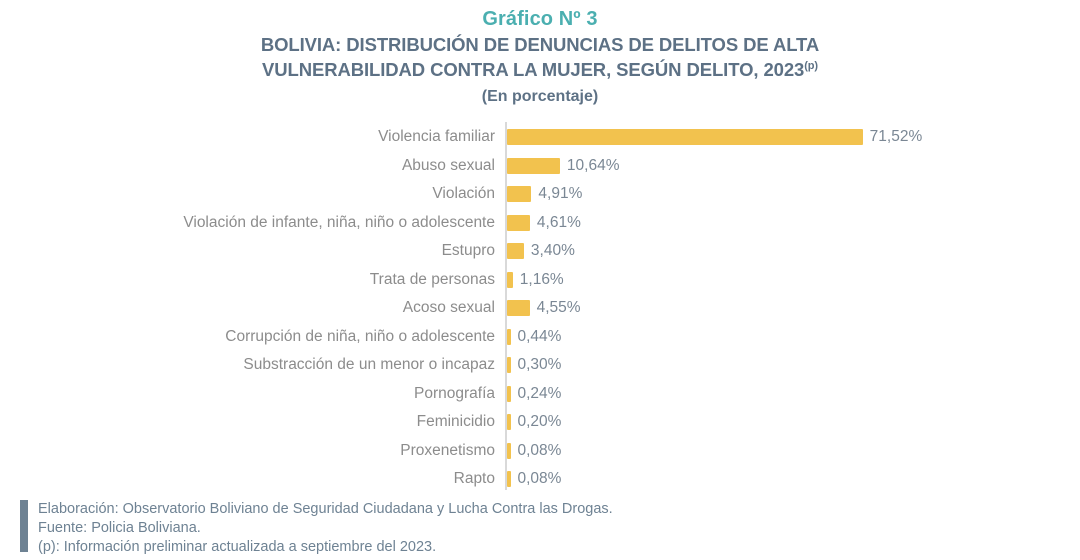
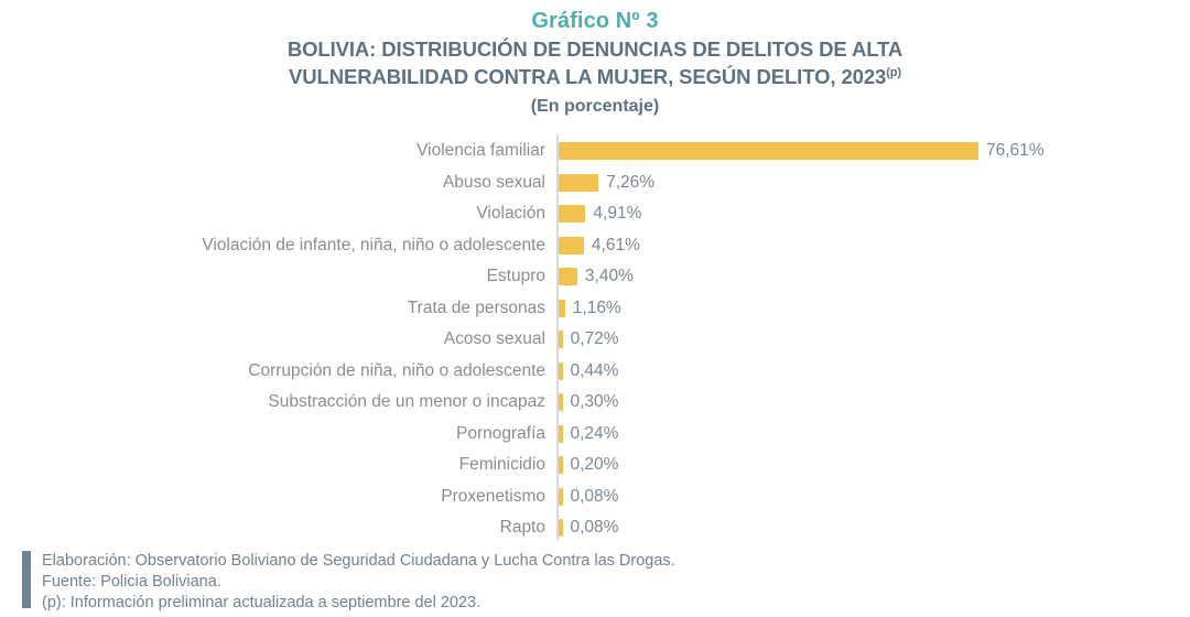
Violencia familiar: 71,52% -> 76,61%
Abuso sexual: 10,64% -> 7,26%
Acoso sexual: 4,55% -> 0,72%
